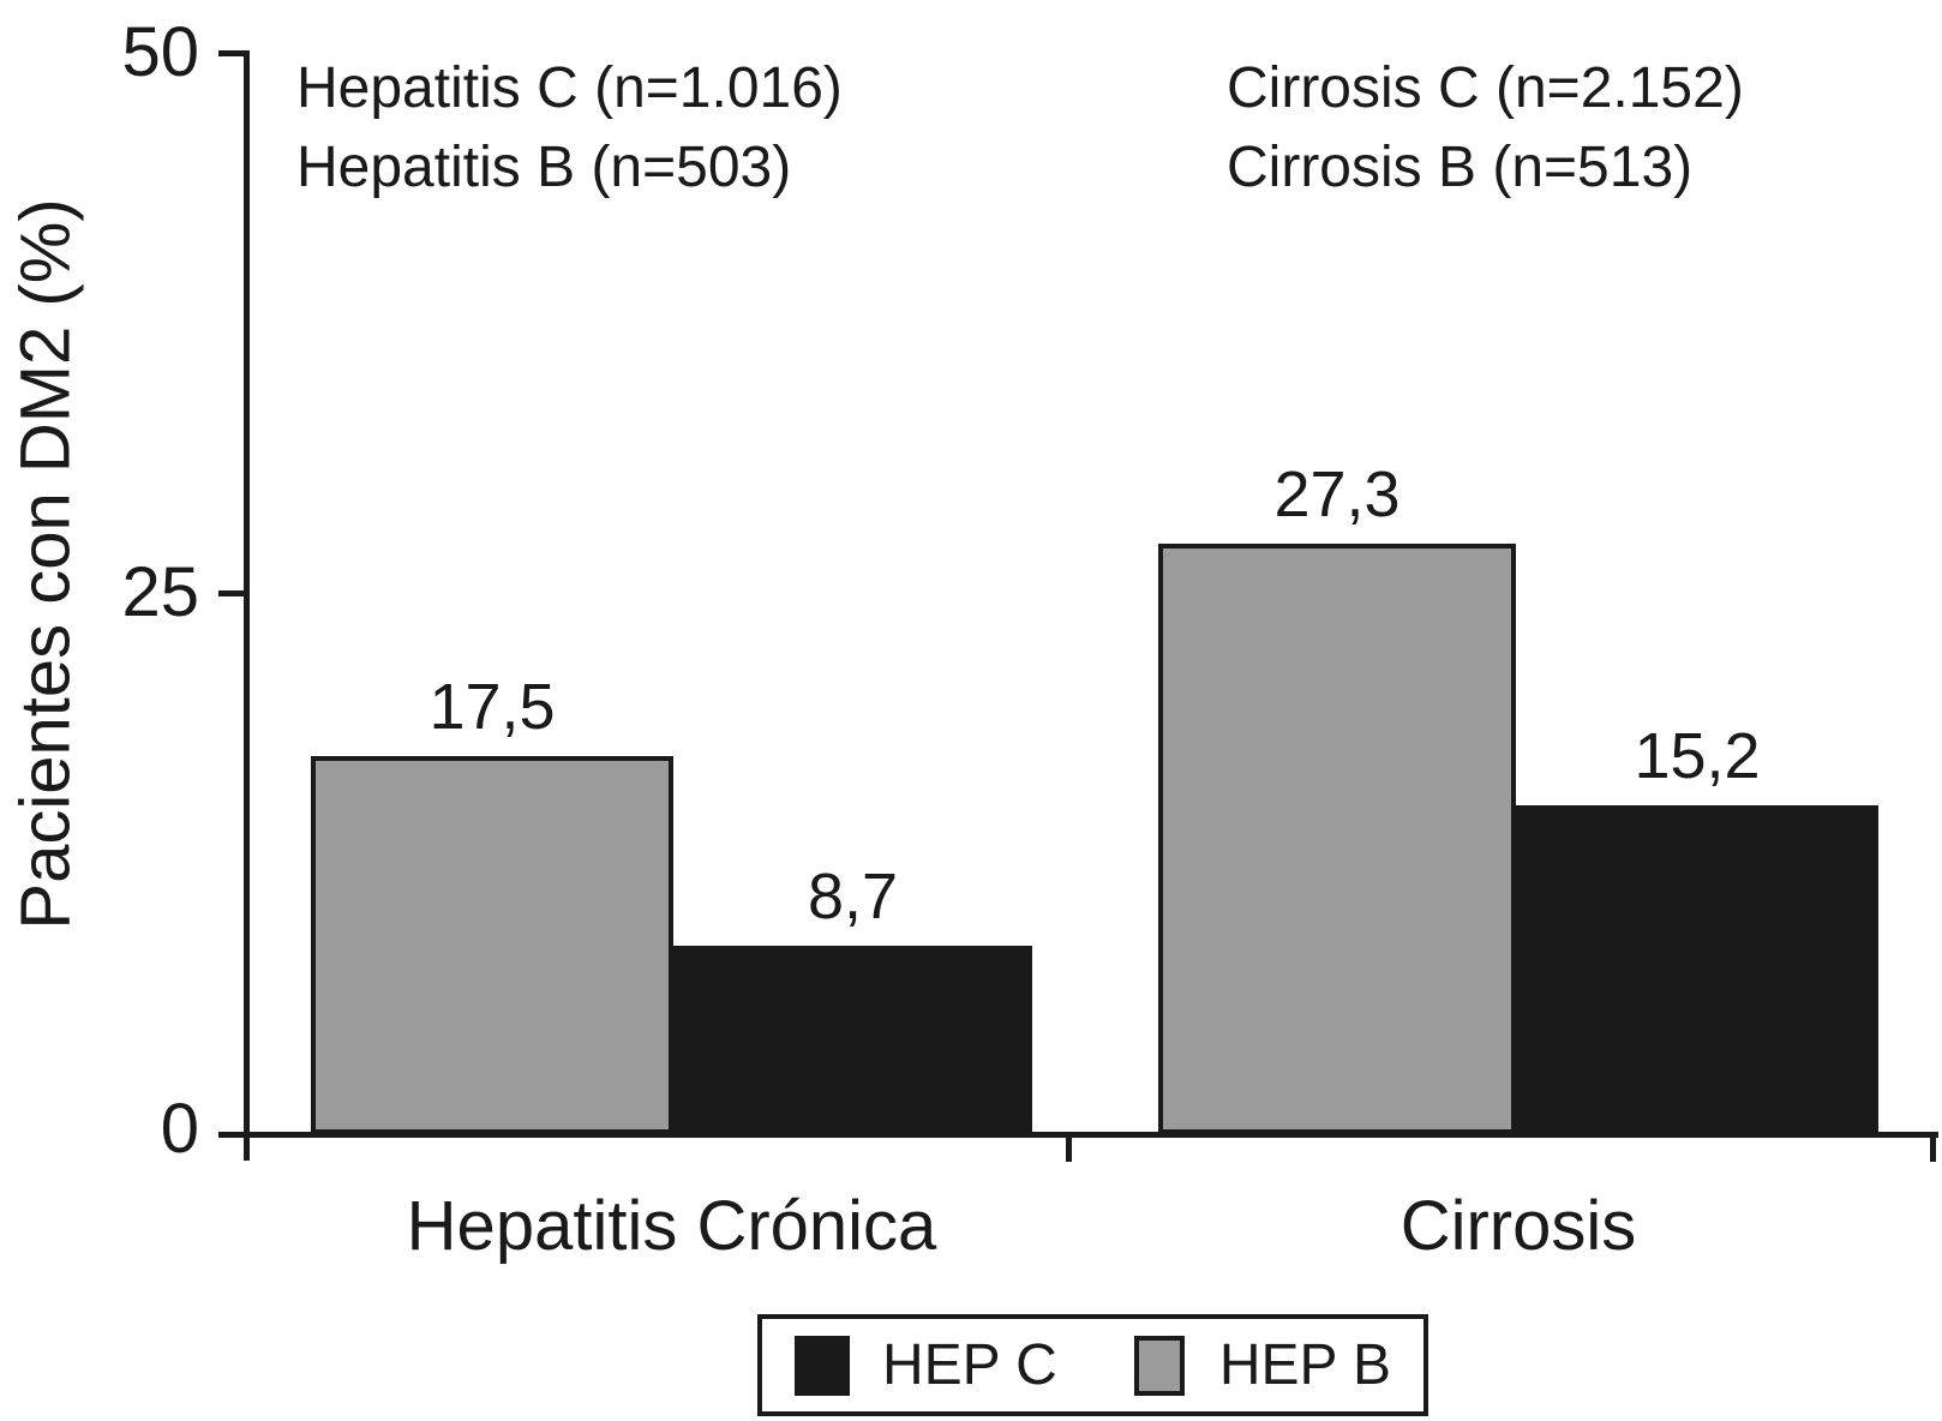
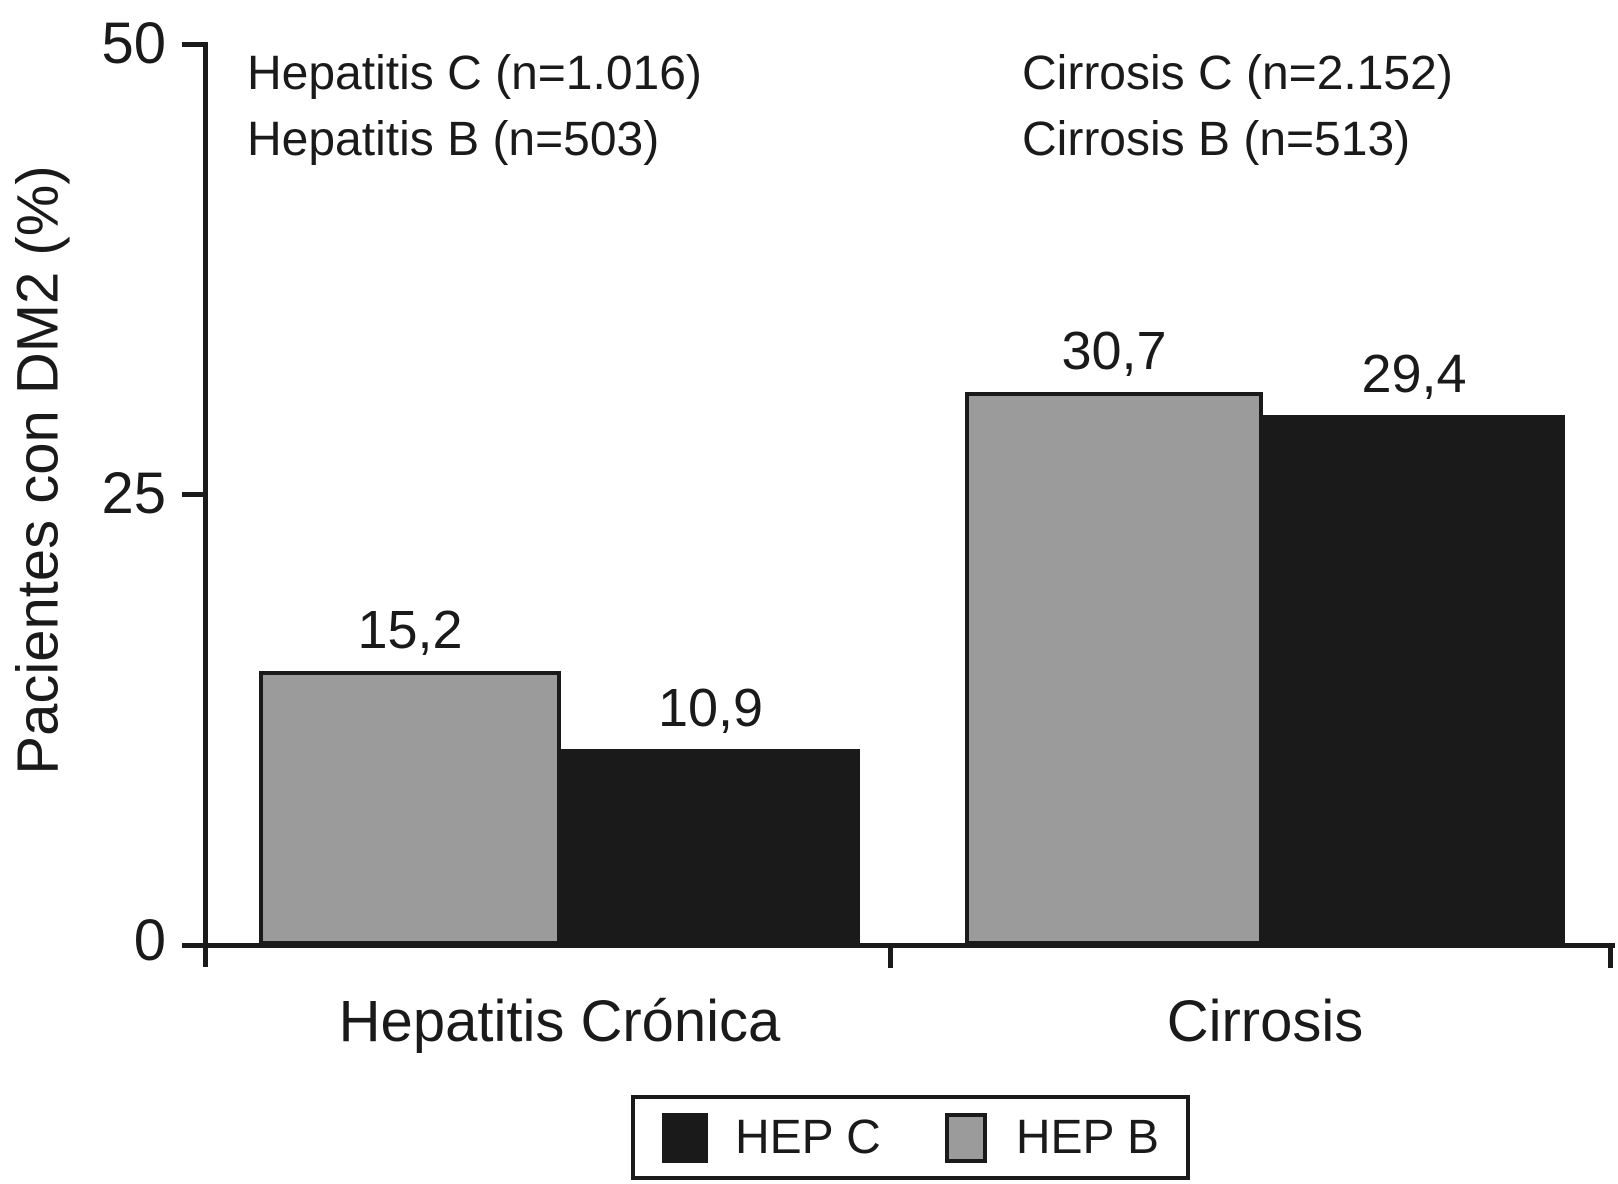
HEP B/Hepatitis Crónica: 17,5 -> 15,2
HEP C/Hepatitis Crónica: 8,7 -> 10,9
HEP B/Cirrosis: 27,3 -> 30,7
HEP C/Cirrosis: 15,2 -> 29,4
